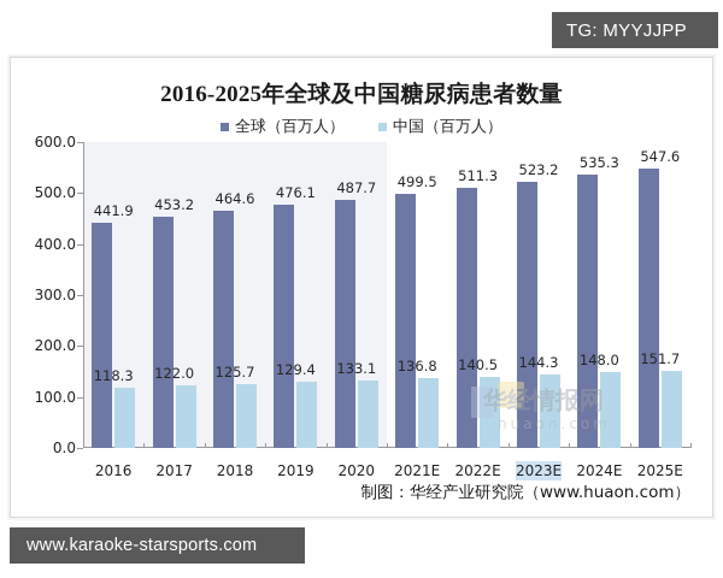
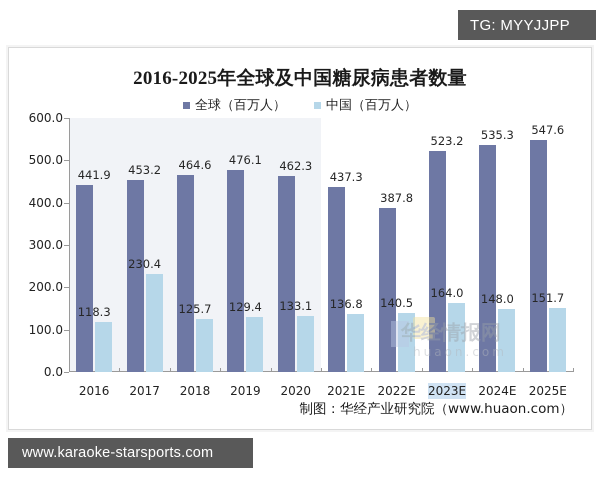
中国（百万人）/2017: 122.0 -> 230.4
全球（百万人）/2020: 487.7 -> 462.3
全球（百万人）/2021E: 499.5 -> 437.3
全球（百万人）/2022E: 511.3 -> 387.8
中国（百万人）/2023E: 144.3 -> 164.0
